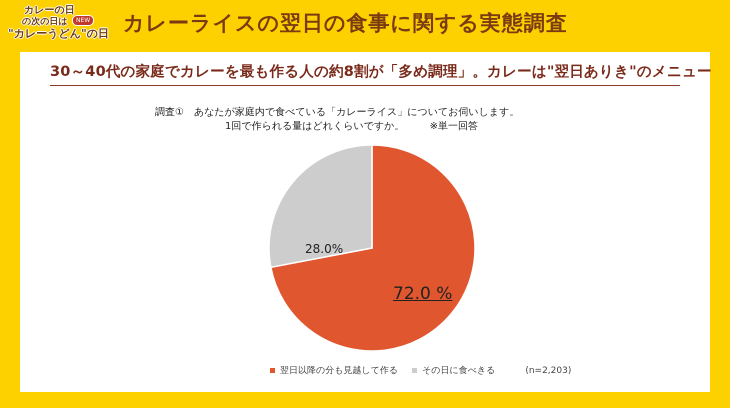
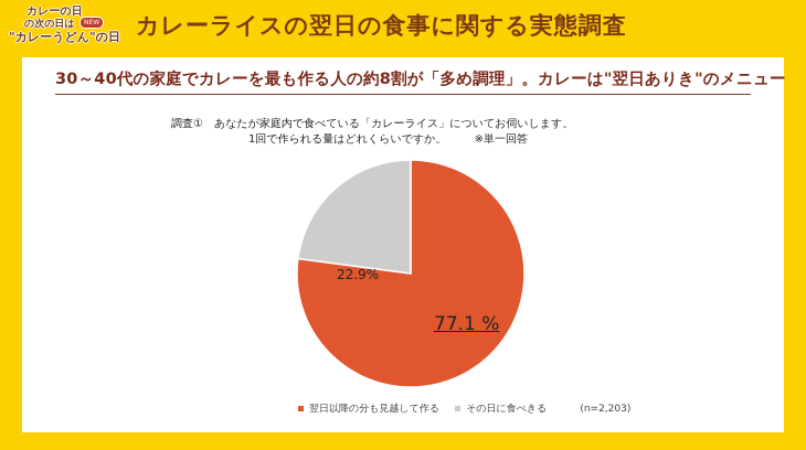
翌日以降の分も見越して作る: 72.0 -> 77.1
その日に食べきる: 28.0% -> 22.9%
